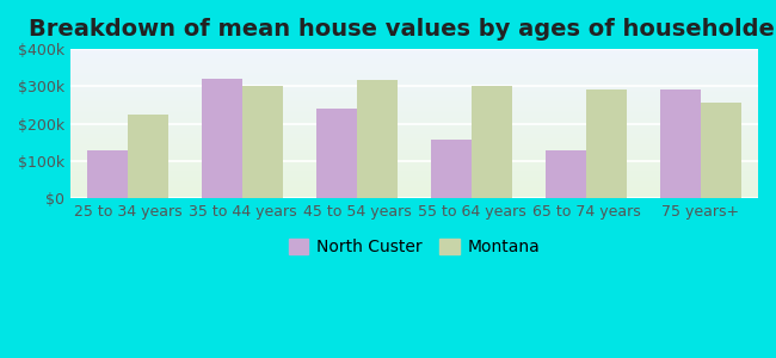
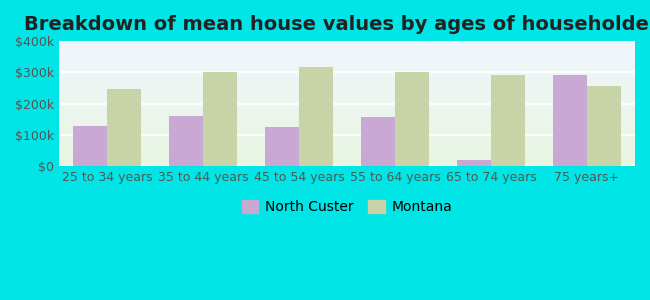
Montana/25 to 34 years: $225k -> $248k
North Custer/35 to 44 years: $320k -> $160k
North Custer/45 to 54 years: $240k -> $125k
North Custer/65 to 74 years: $130k -> $20k
